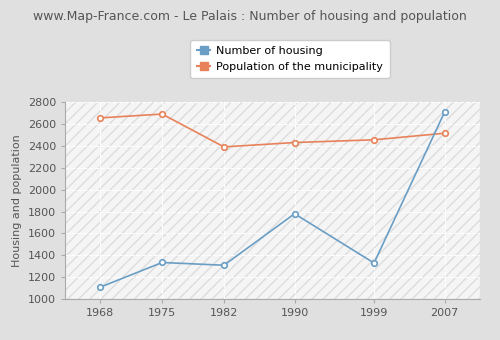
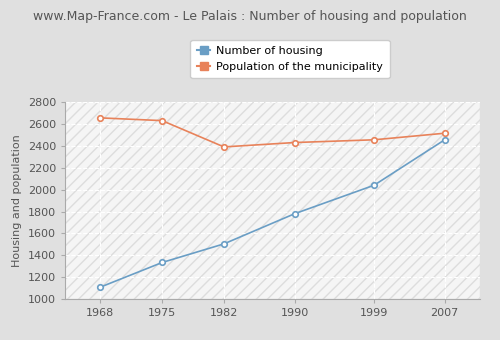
Population of the municipality/1975: 2690 -> 2630
Number of housing/1982: 1310 -> 1500
Number of housing/1999: 1330 -> 2040
Number of housing/2007: 2710 -> 2460
